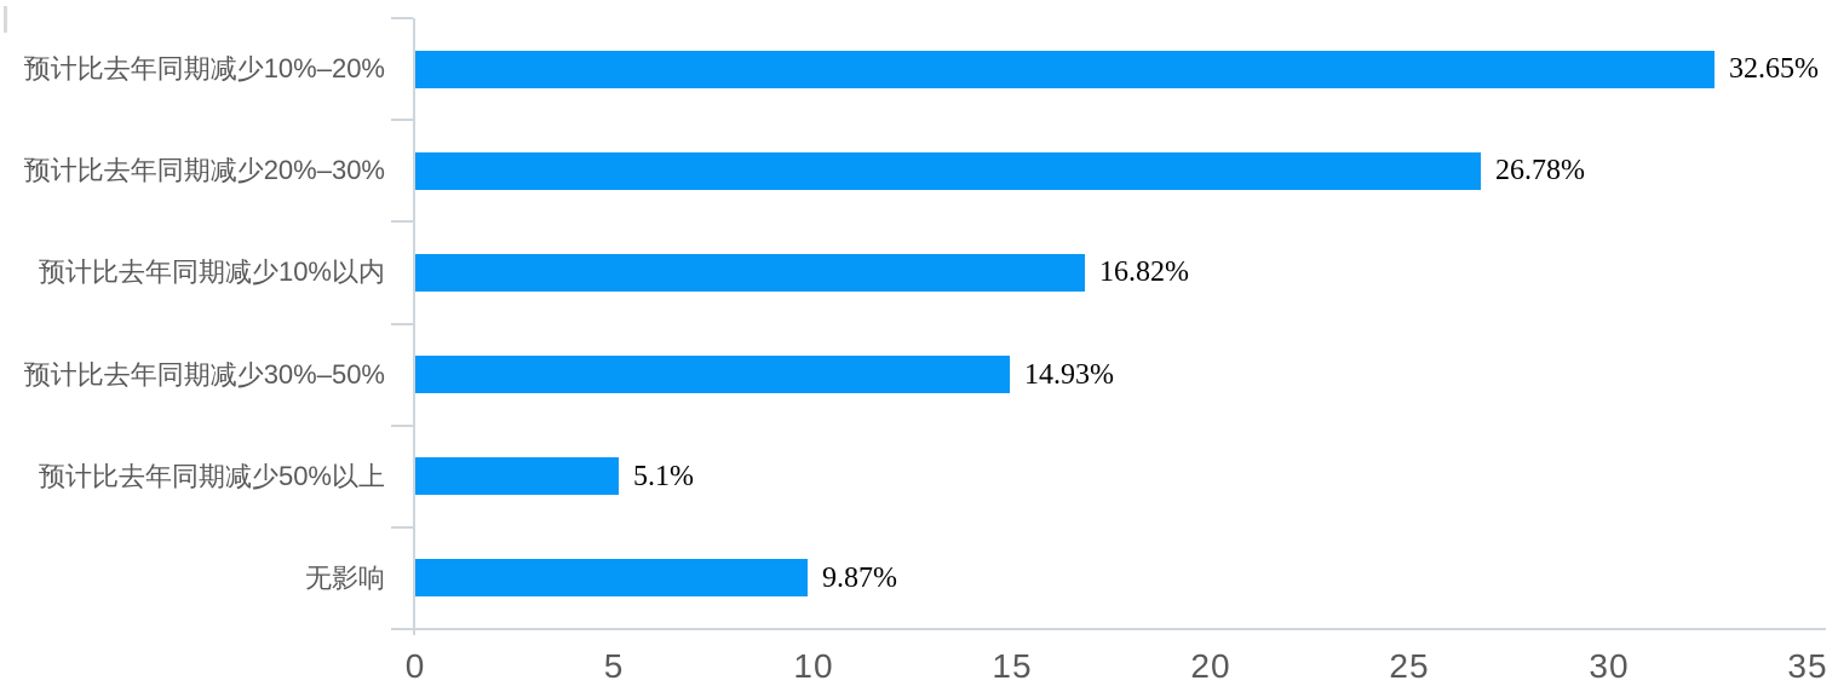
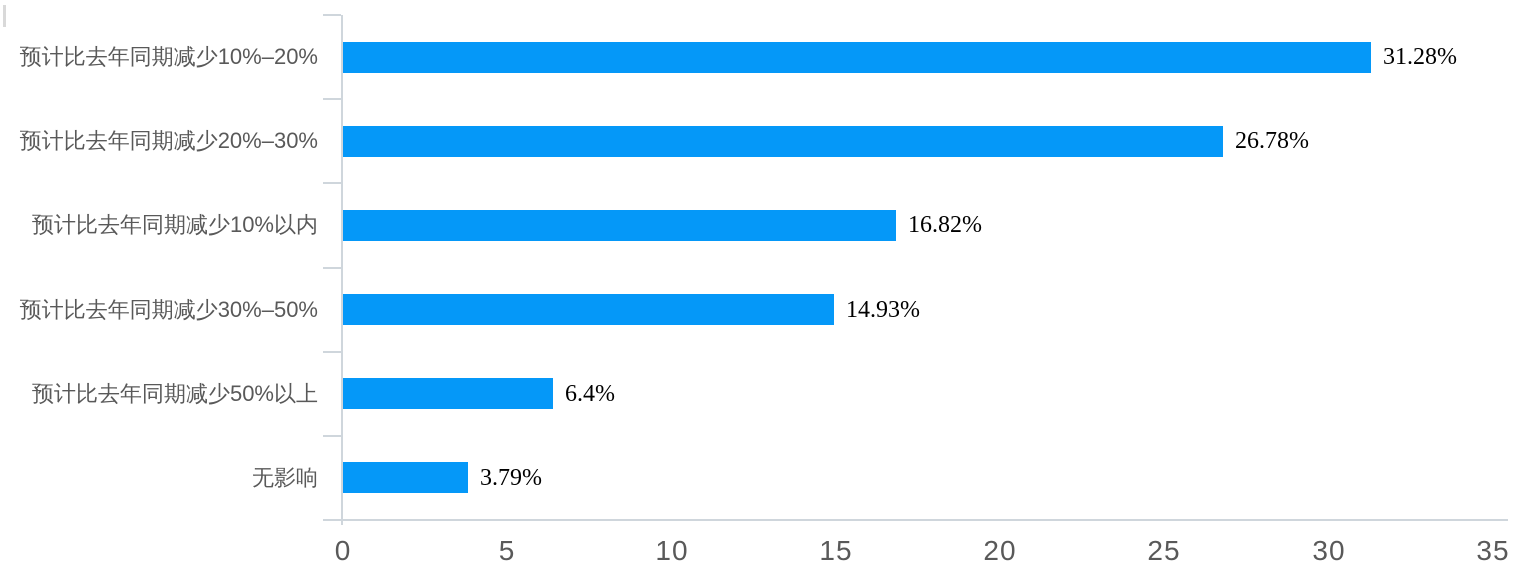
预计比去年同期减少10%–20%: 32.65% -> 31.28%
预计比去年同期减少50%以上: 5.1% -> 6.4%
无影响: 9.87% -> 3.79%
